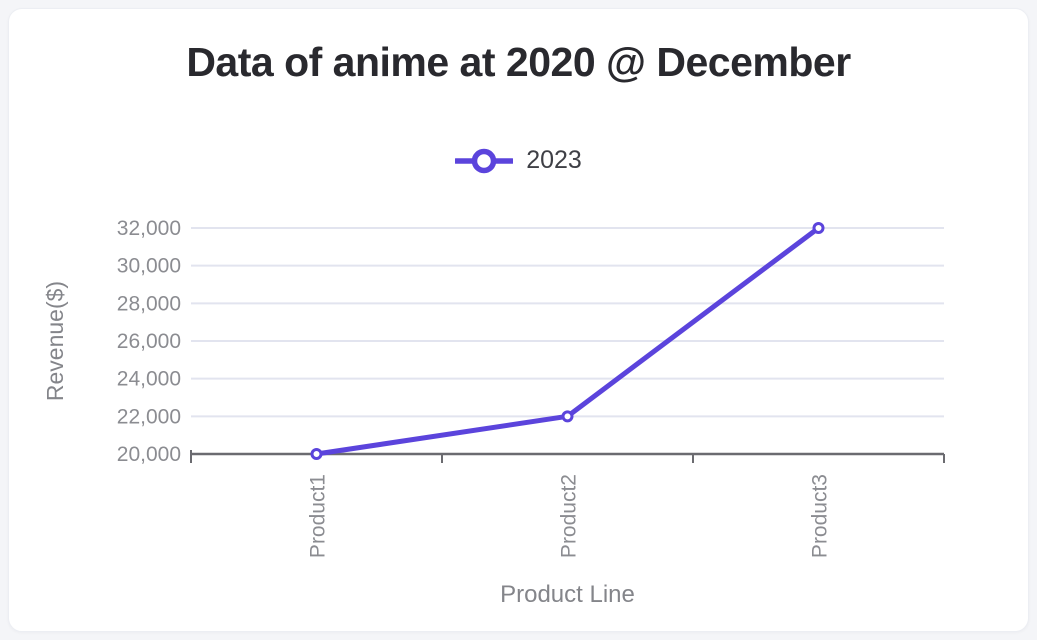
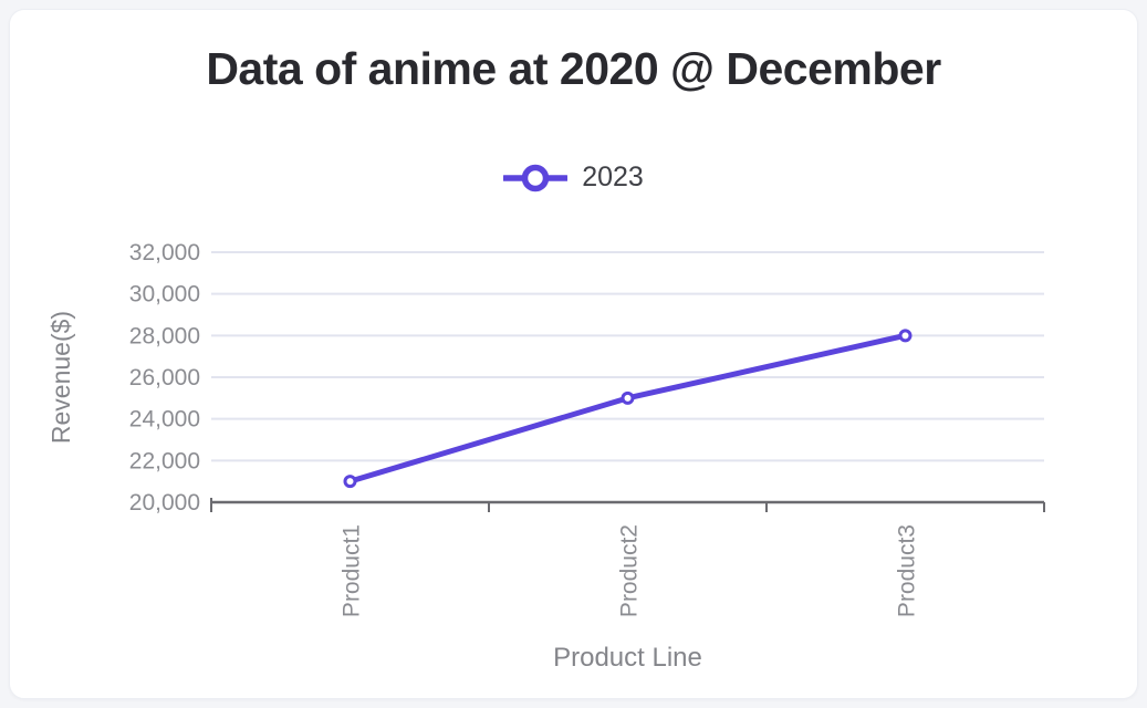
Product1: 20000 -> 21000
Product2: 22000 -> 25000
Product3: 32000 -> 28000
